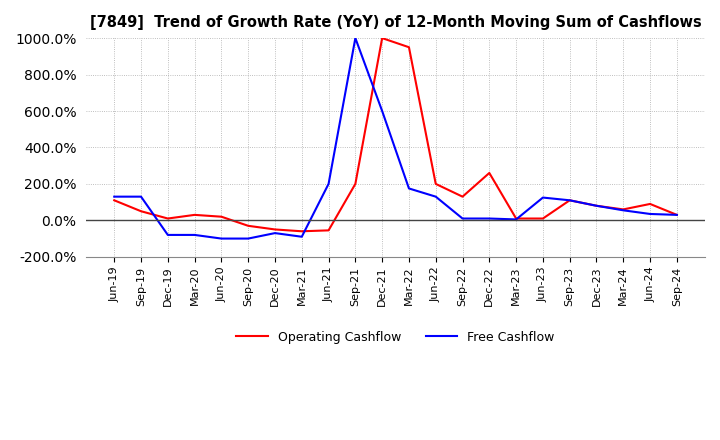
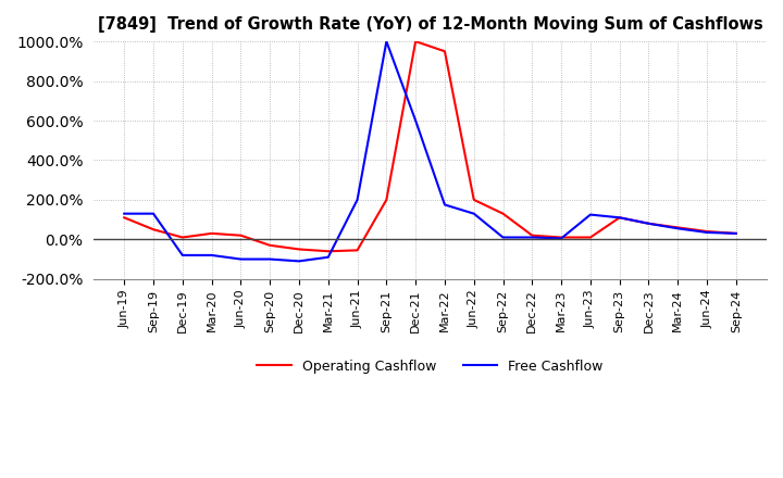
Free Cashflow/Dec-20: -70% -> -110%
Operating Cashflow/Dec-22: 260% -> 20%
Operating Cashflow/Jun-24: 90% -> 40%
